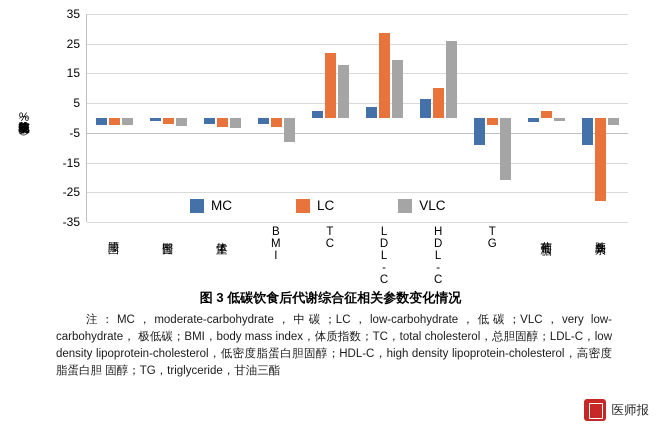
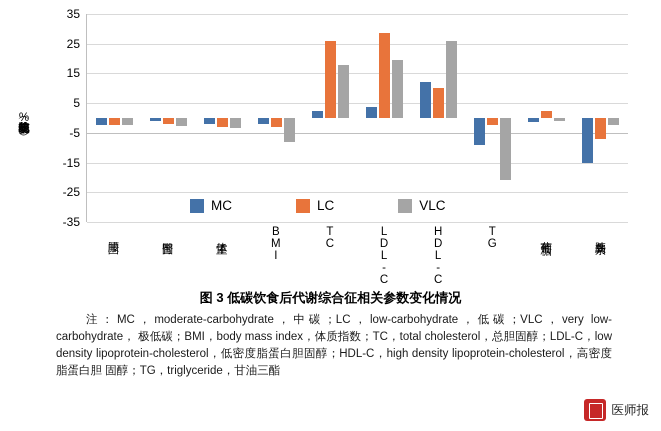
LC/TC: 22 -> 26
MC/HDL-C: 6 -> 12
MC/胰岛素: -9 -> -15
LC/胰岛素: -28 -> -7
